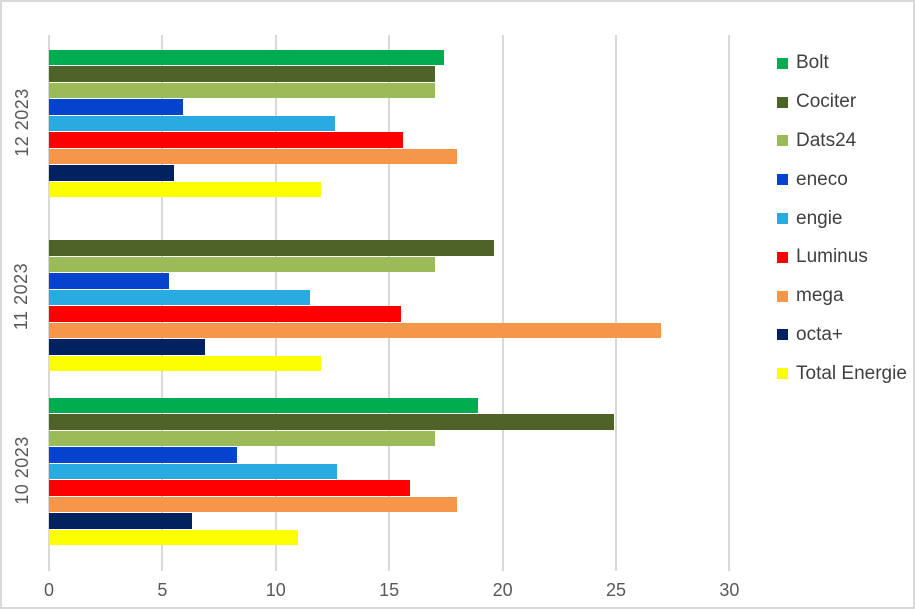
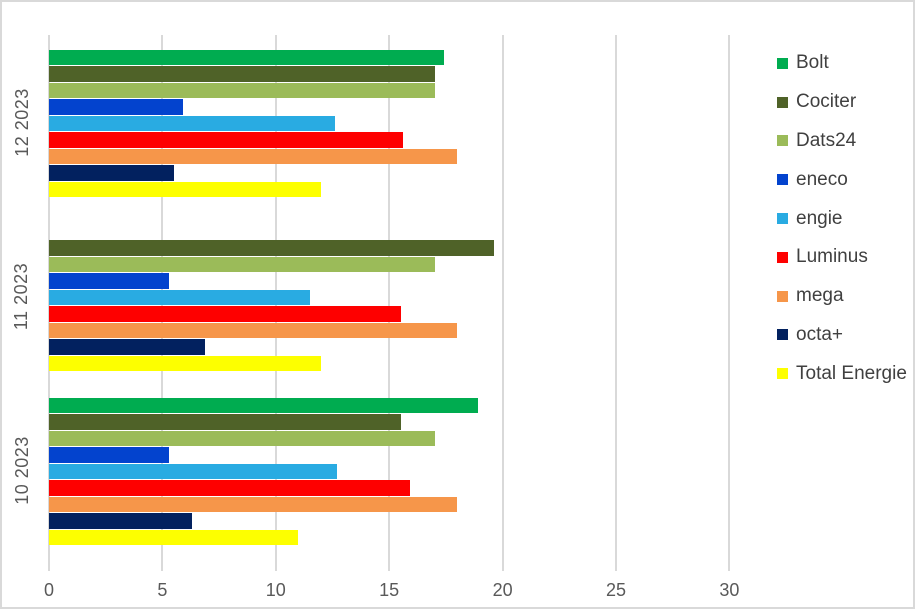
mega/11 2023: 27 -> 18
Cociter/10 2023: 24.9 -> 15.5
eneco/10 2023: 8.3 -> 5.3
